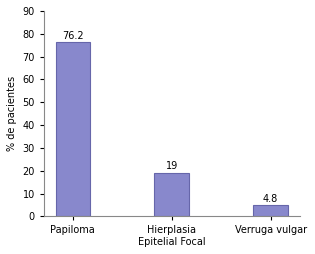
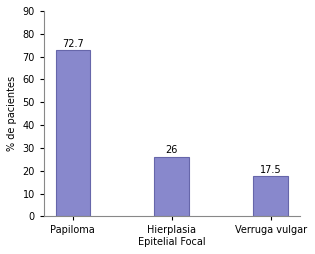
Papiloma: 76.2 -> 72.7
Hierplasia Epitelial Focal: 19 -> 26
Verruga vulgar: 4.8 -> 17.5
